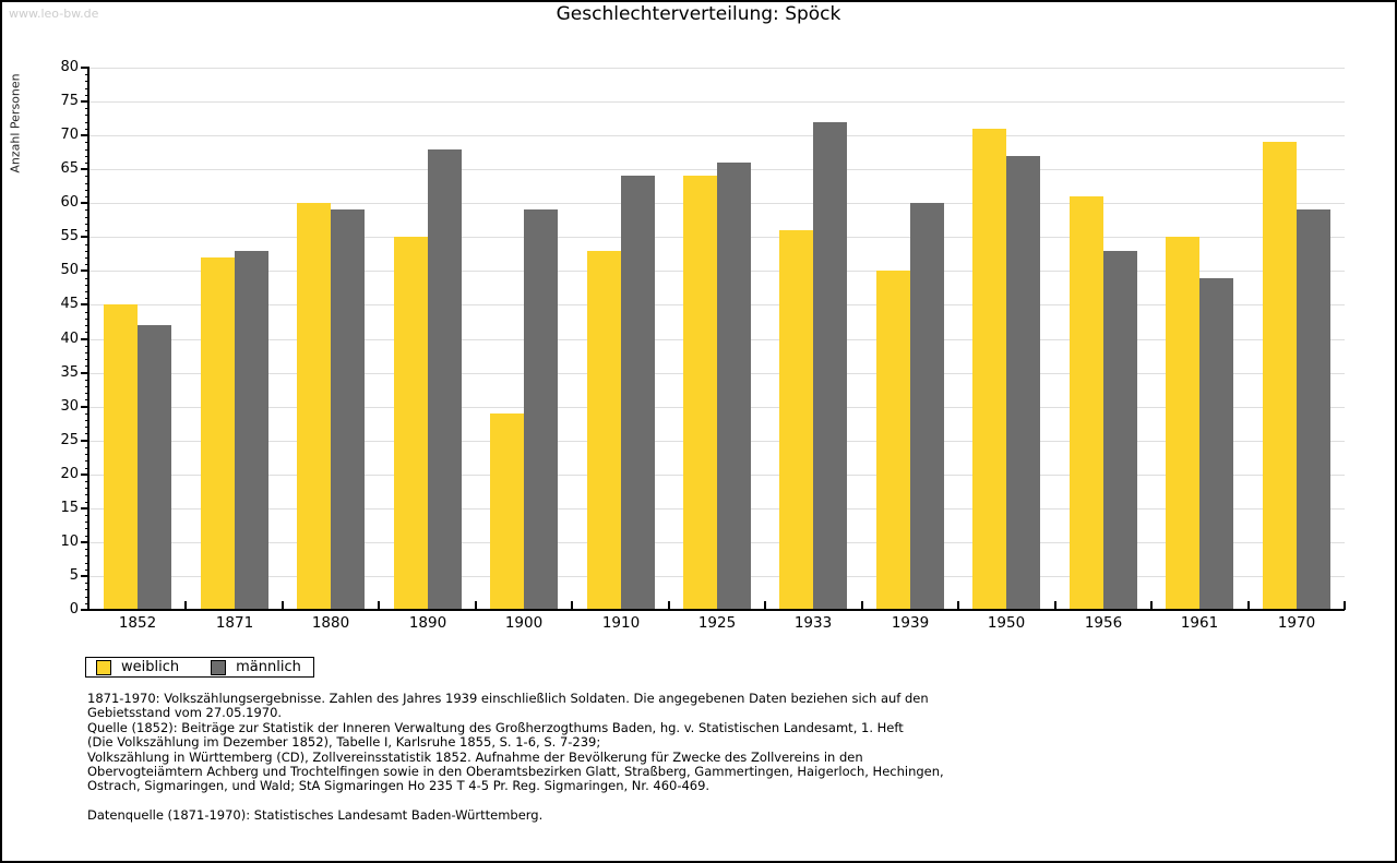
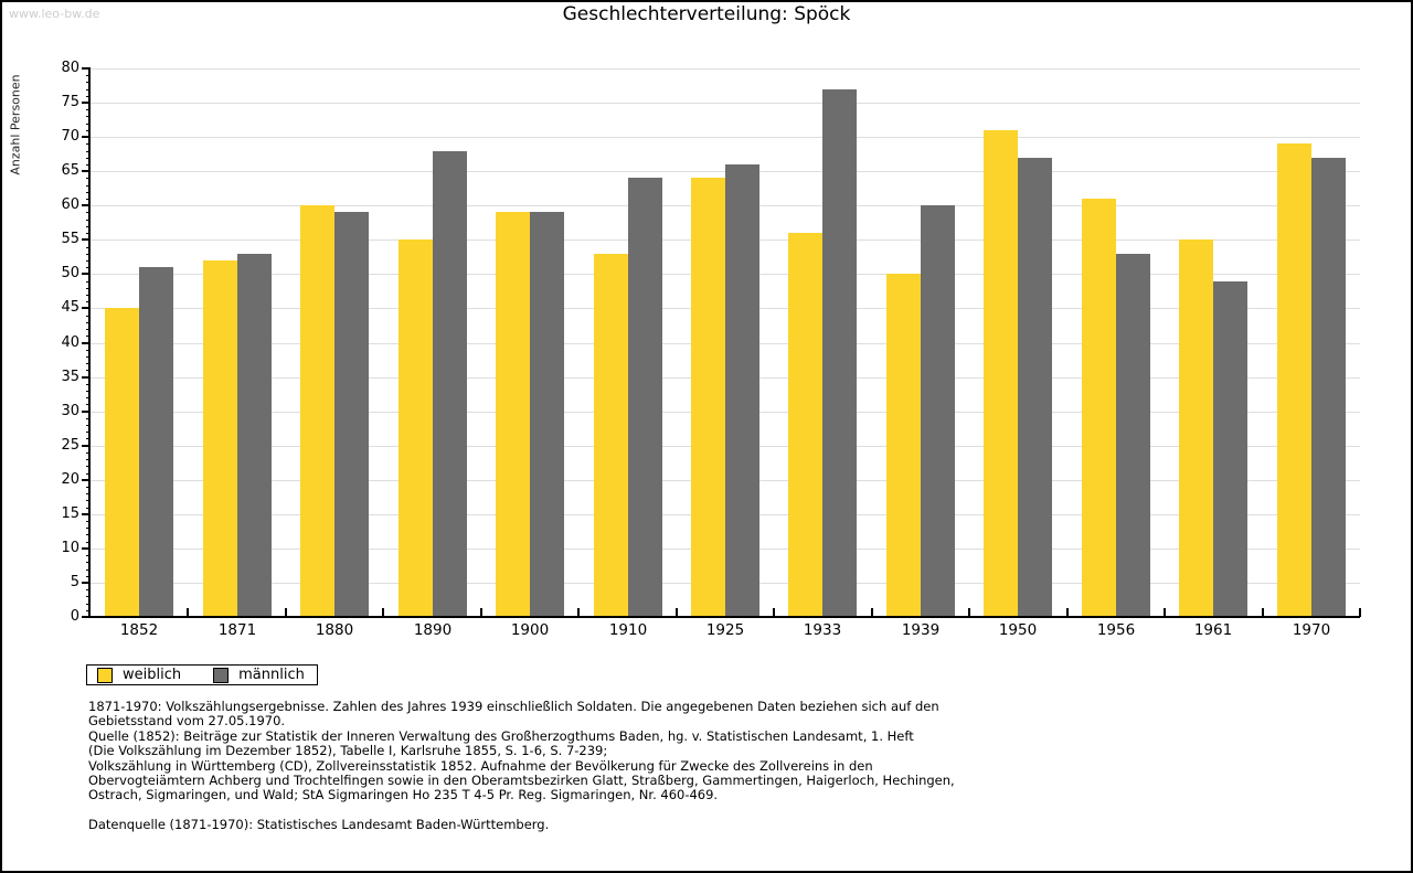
männlich/1852: 42 -> 51
weiblich/1900: 29 -> 59
männlich/1933: 72 -> 77
männlich/1970: 59 -> 67
